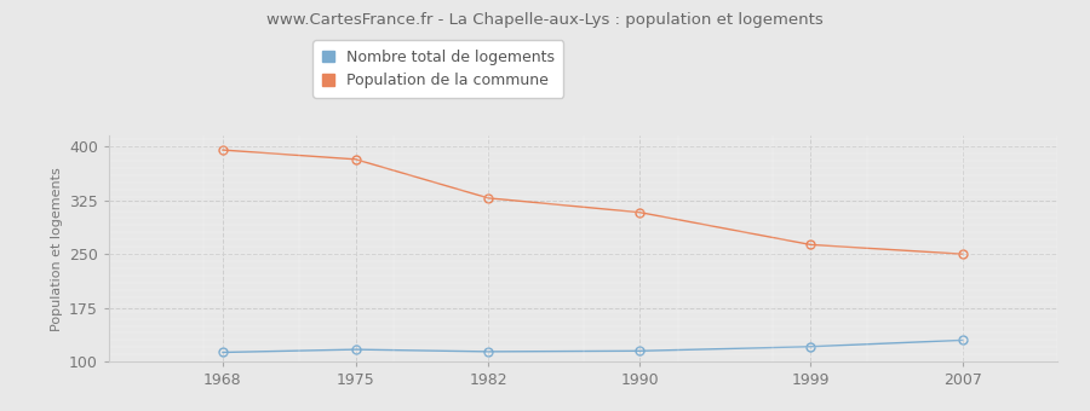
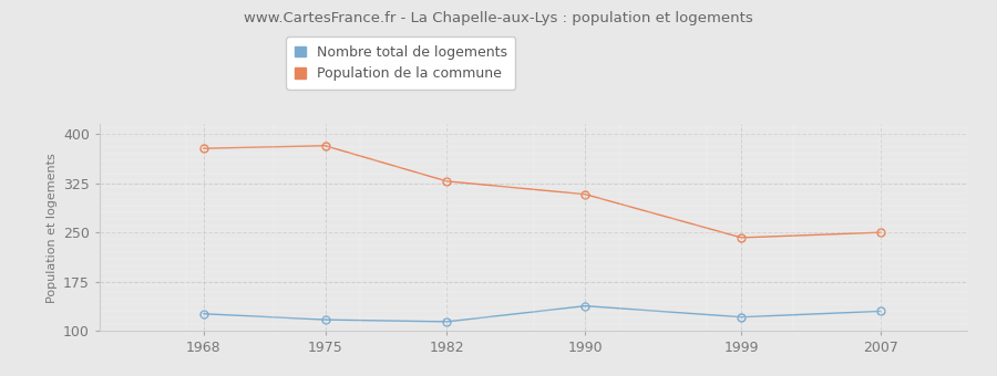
Population de la commune/1968: 395 -> 378
Nombre total de logements/1968: 113 -> 126
Nombre total de logements/1990: 115 -> 138
Population de la commune/1999: 263 -> 242
